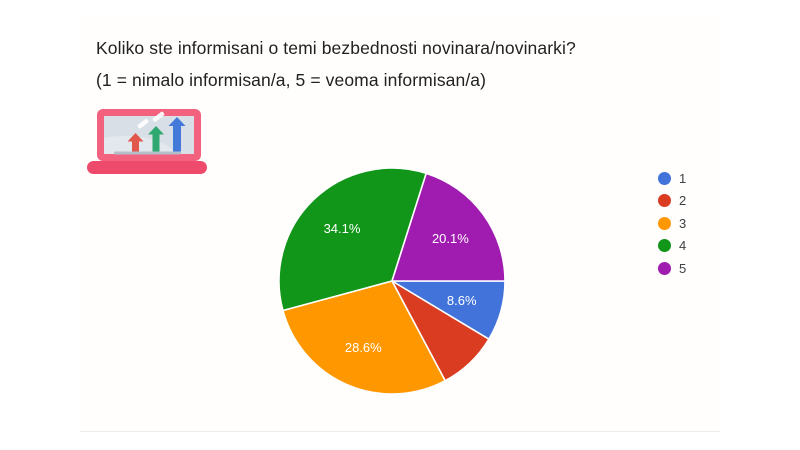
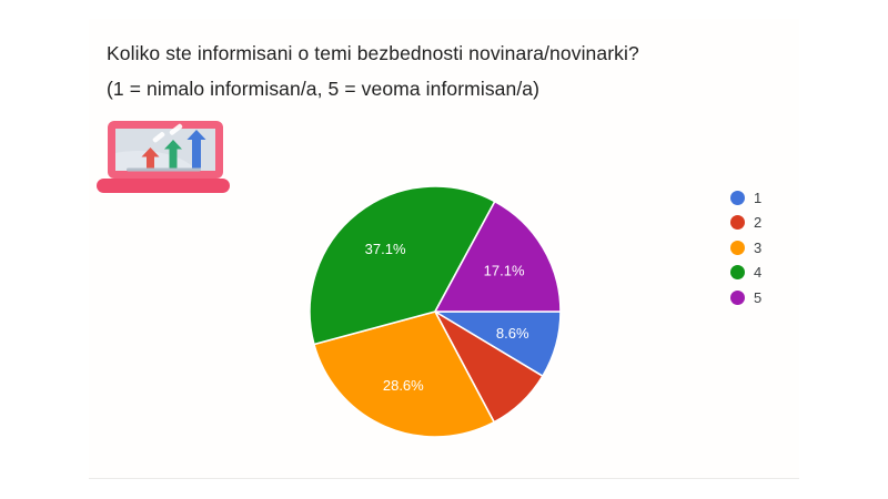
4: 34.1% -> 37.1%
5: 20.1% -> 17.1%
